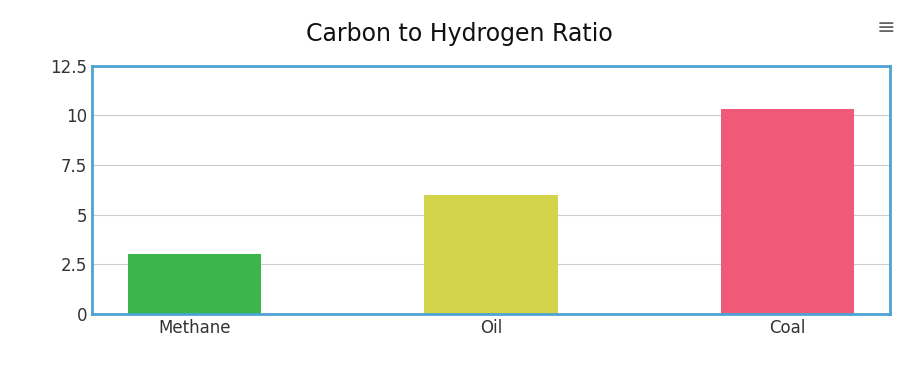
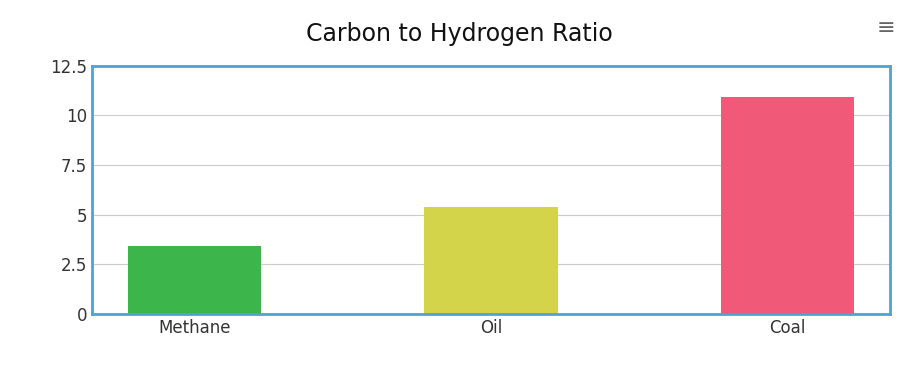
Methane: 3.0 -> 3.4
Oil: 6.0 -> 5.4
Coal: 10.3 -> 10.9
